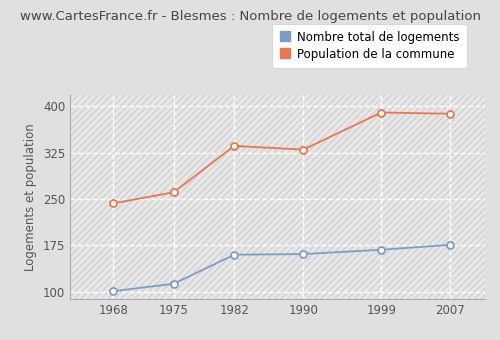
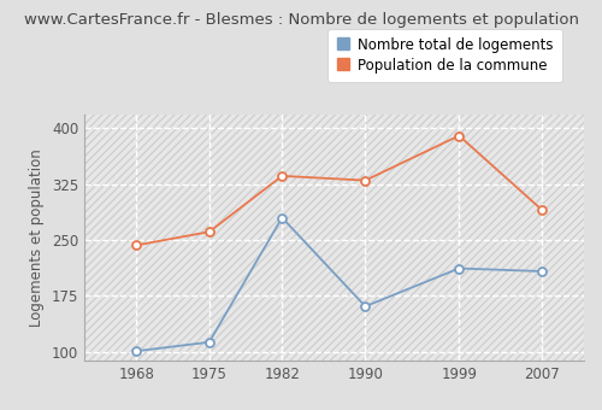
Nombre total de logements/1982: 160 -> 280
Nombre total de logements/1999: 168 -> 212
Nombre total de logements/2007: 176 -> 208
Population de la commune/2007: 388 -> 290
